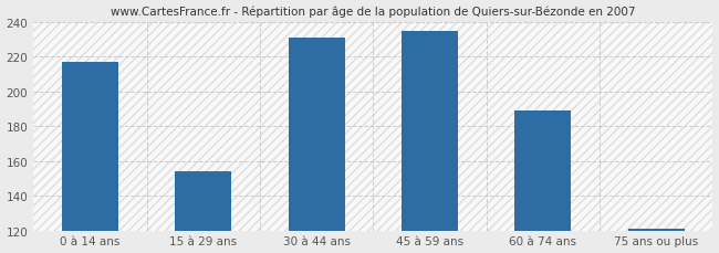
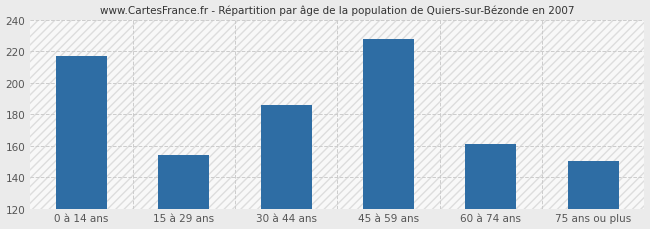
30 à 44 ans: 231 -> 186
45 à 59 ans: 235 -> 228
60 à 74 ans: 189 -> 161
75 ans ou plus: 121 -> 150
